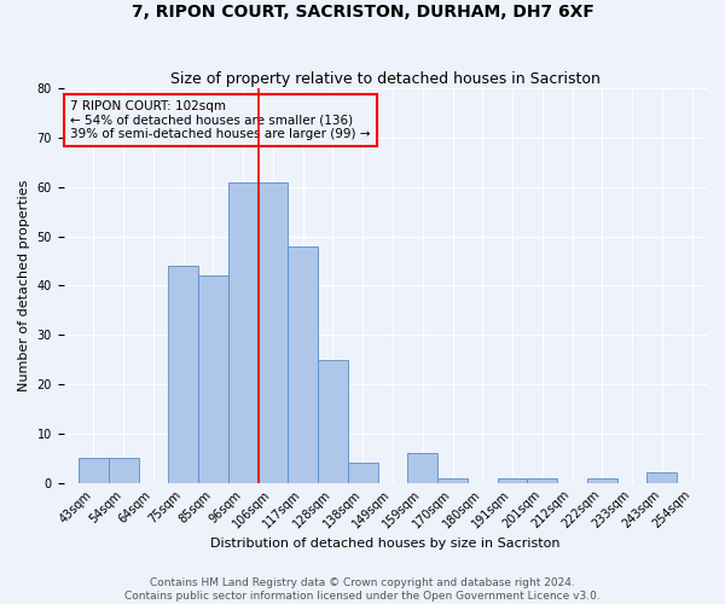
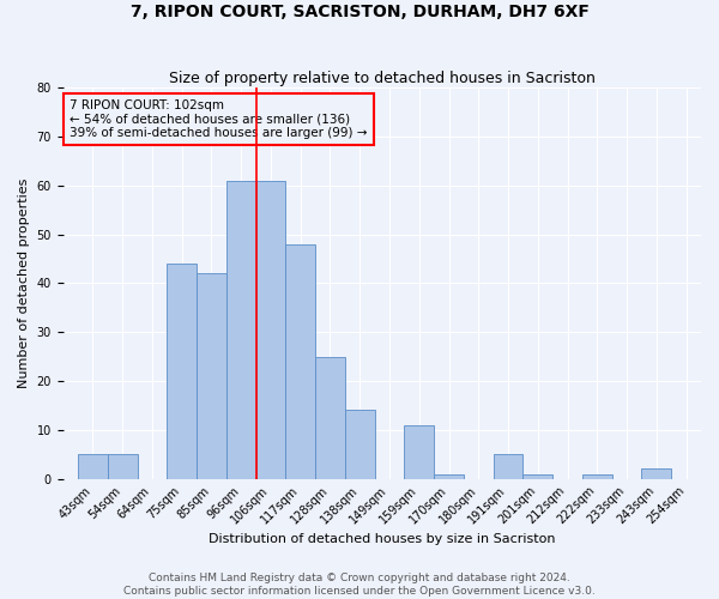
138sqm: 4 -> 14
159sqm: 6 -> 11
191sqm: 1 -> 5
